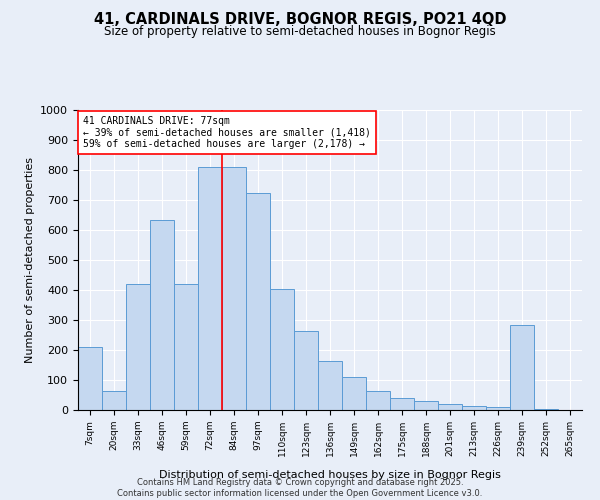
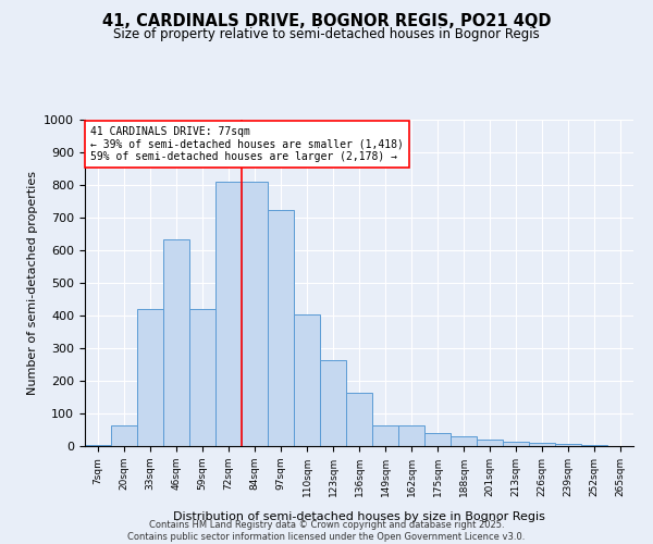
7sqm: 210 -> 5
149sqm: 110 -> 65
239sqm: 285 -> 8
